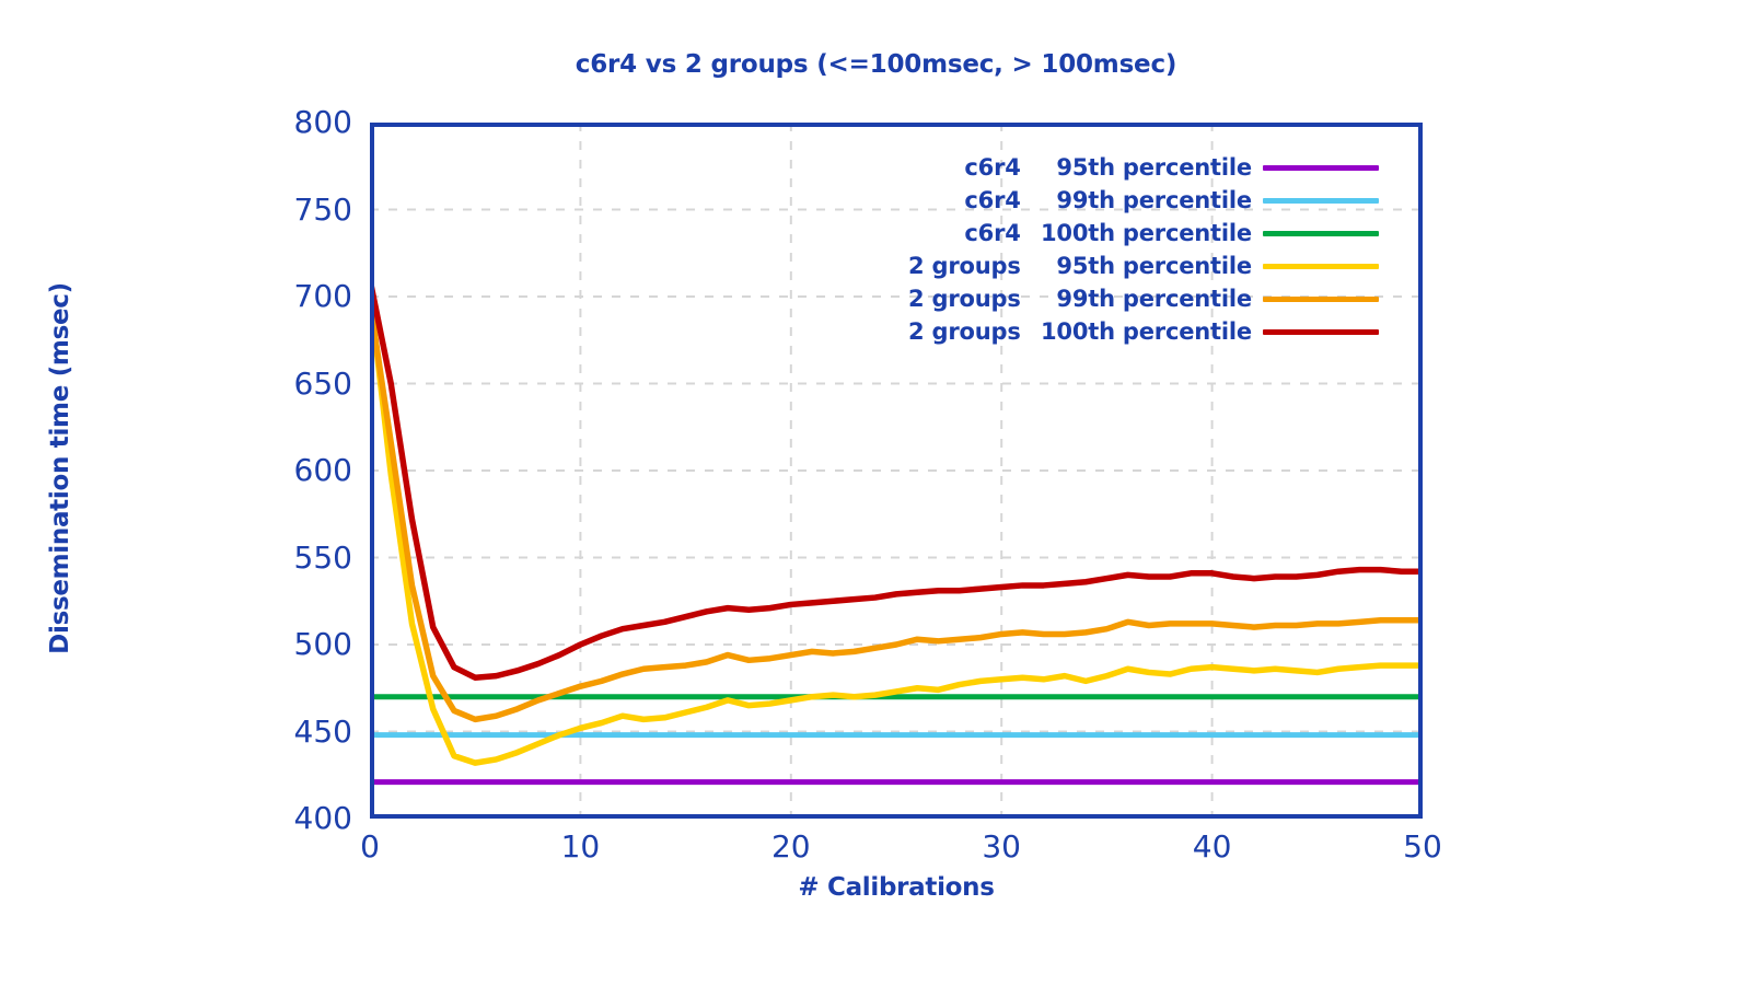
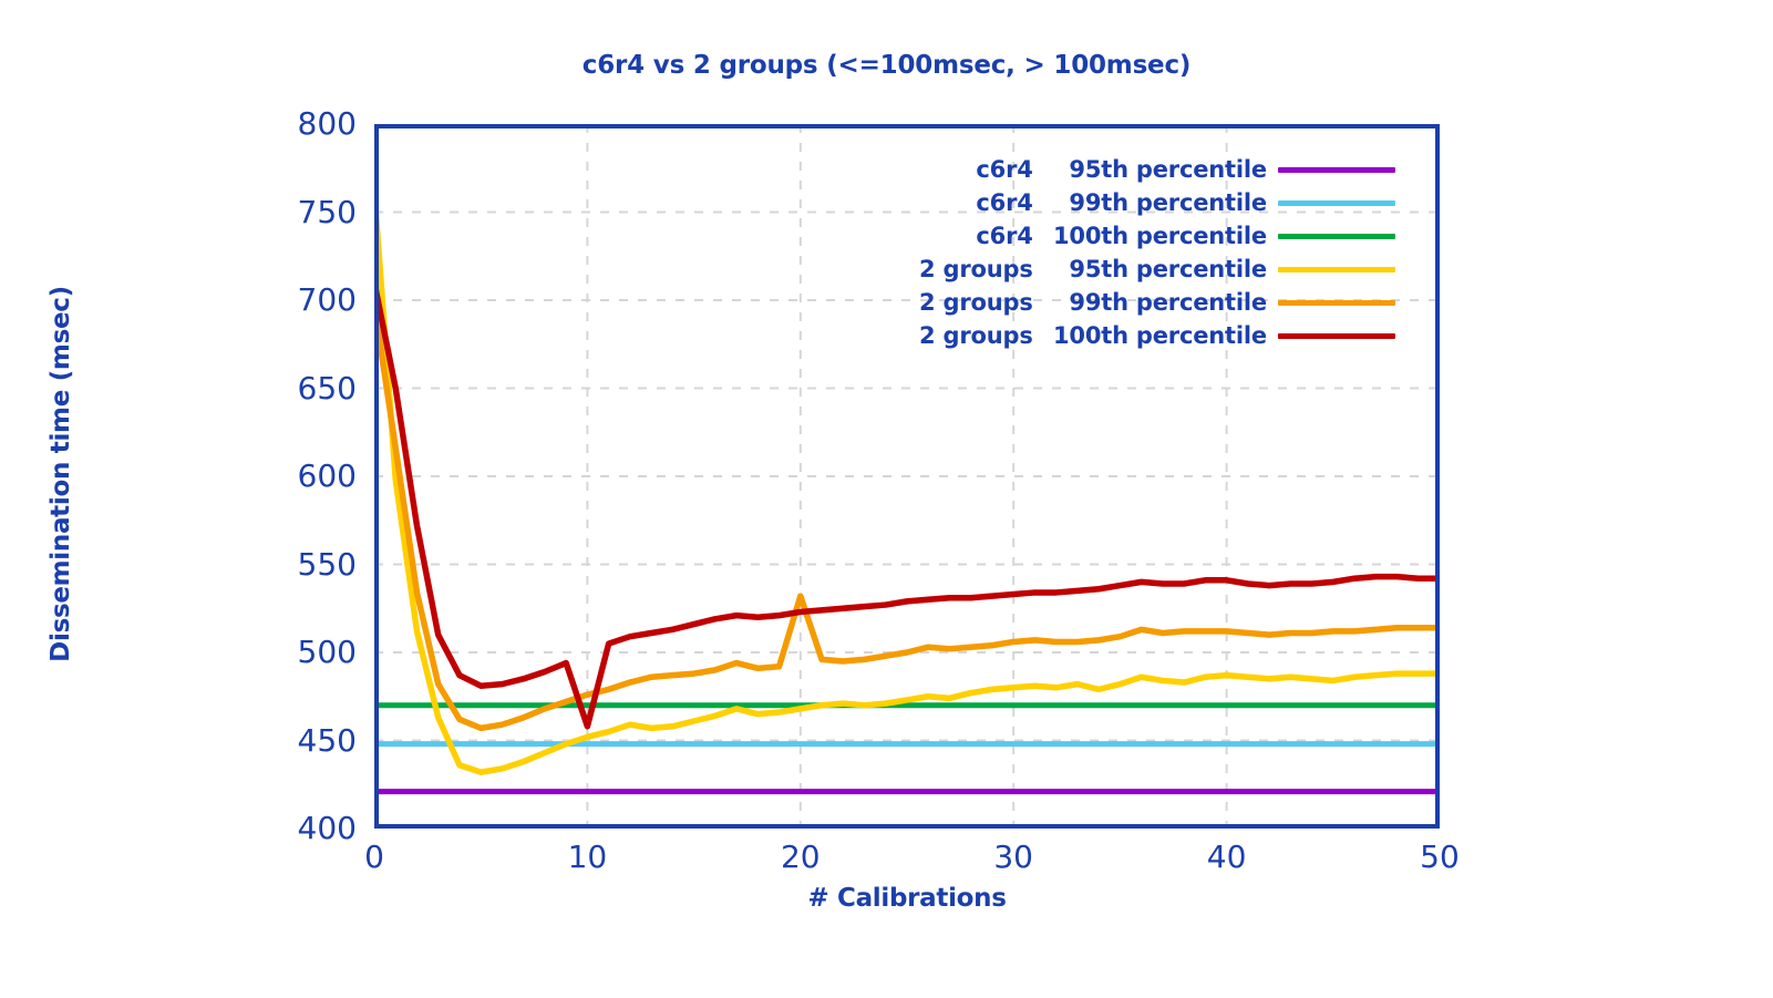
2 groups 95th percentile/0: 703 -> 762
2 groups 100th percentile/10: 500 -> 458
2 groups 99th percentile/20: 494 -> 532
